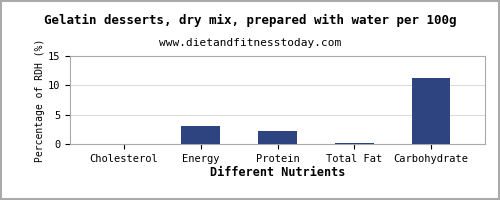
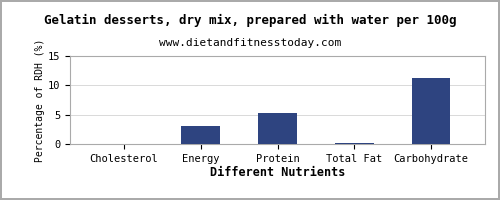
Protein: 2.2 -> 5.2
